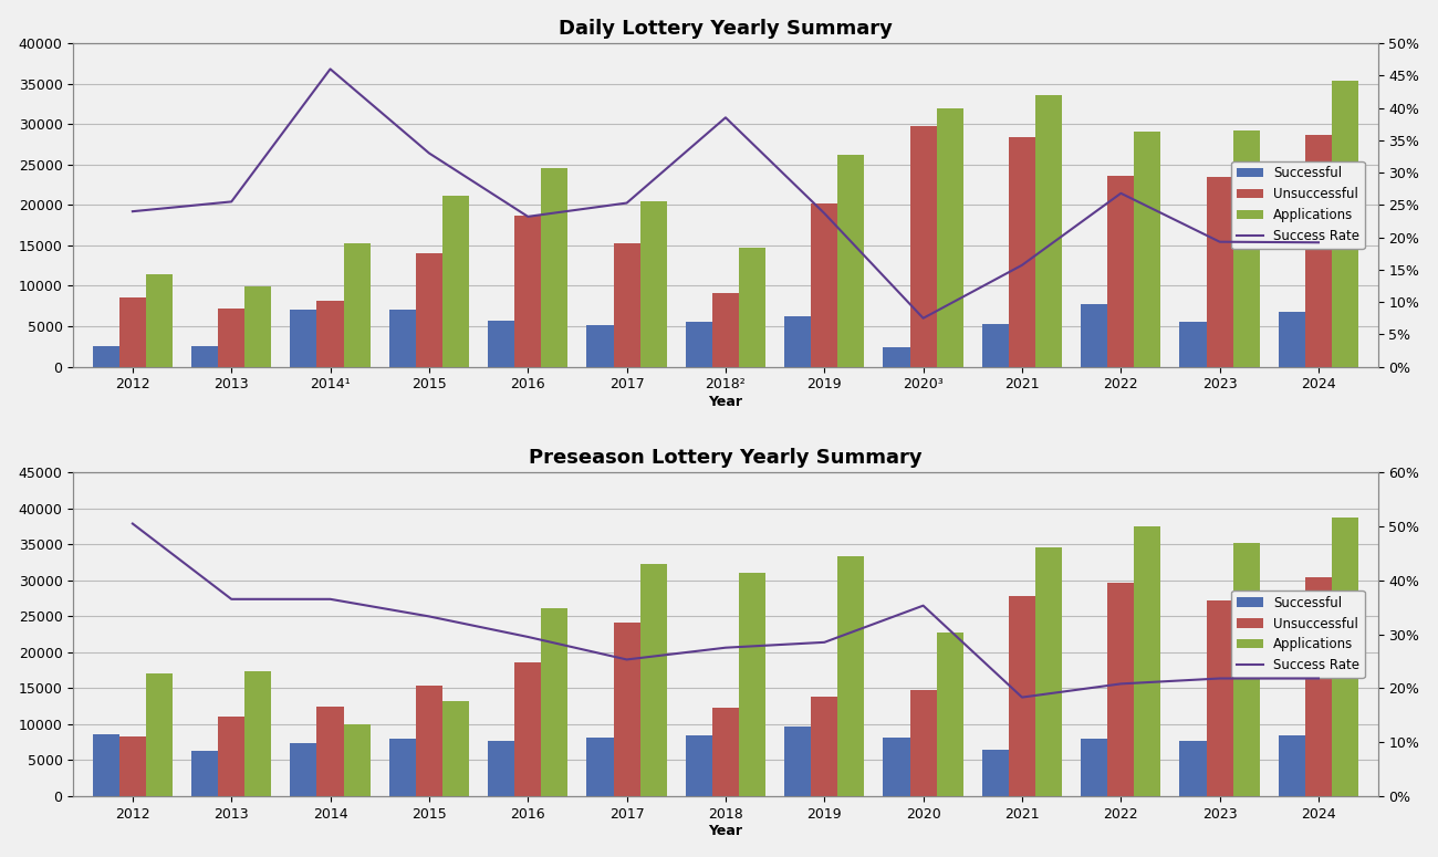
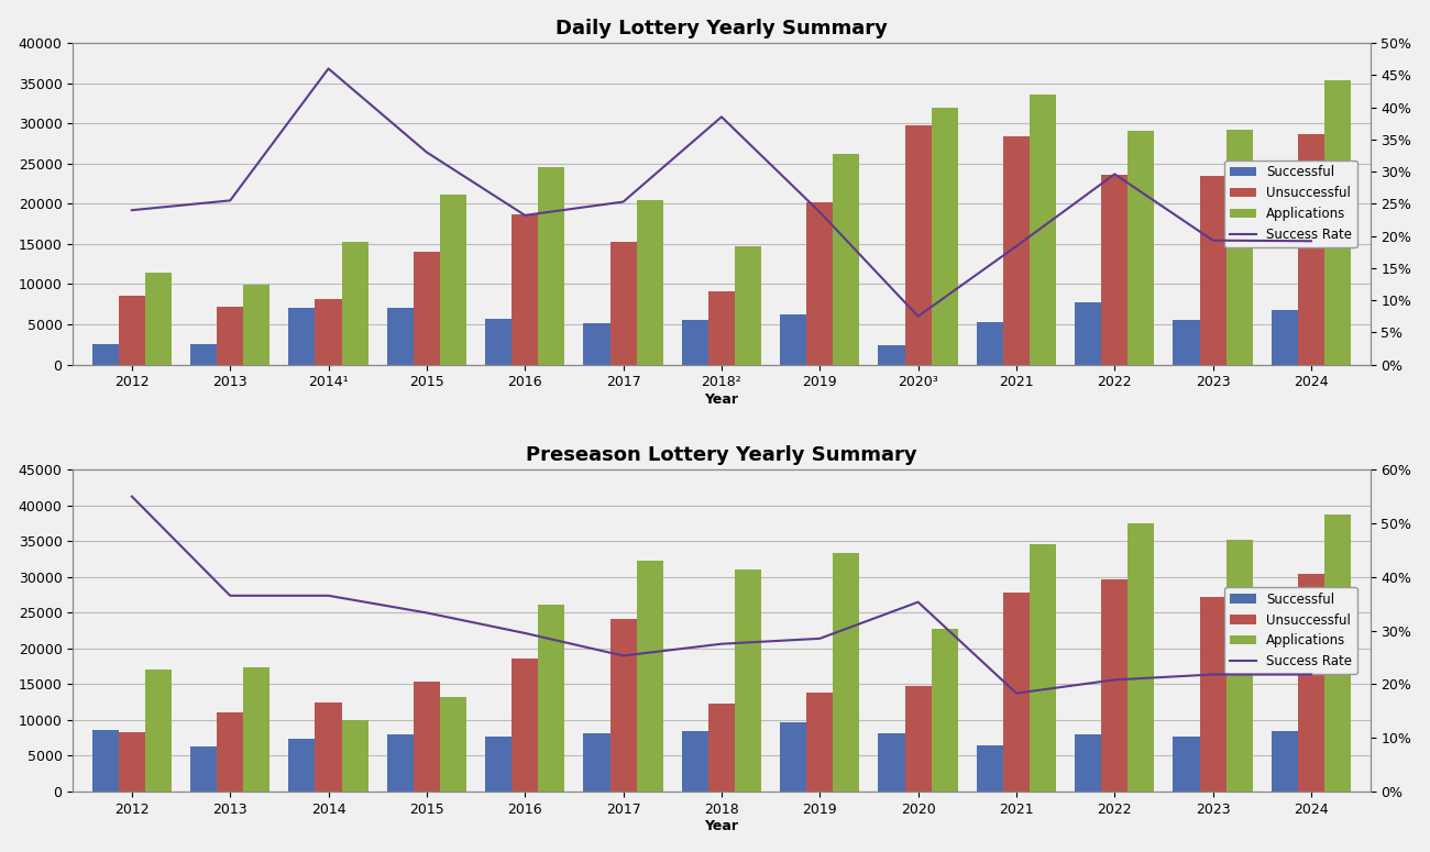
Daily Lottery Yearly Summary/Success Rate/2021: 15.7% -> 18.4%
Daily Lottery Yearly Summary/Success Rate/2022: 26.8% -> 29.6%
Preseason Lottery Yearly Summary/Success Rate/2012: 50.5% -> 55.0%
